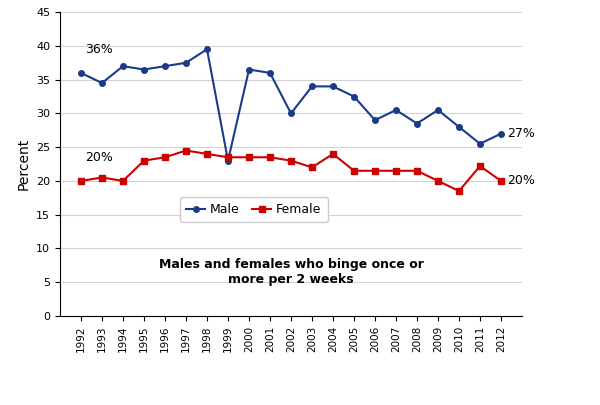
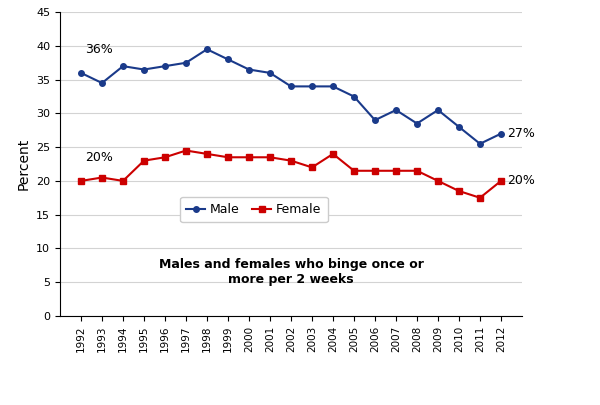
Male/1999: 23.0 -> 38.0
Male/2002: 30.0 -> 34.0
Female/2011: 22.2 -> 17.5
